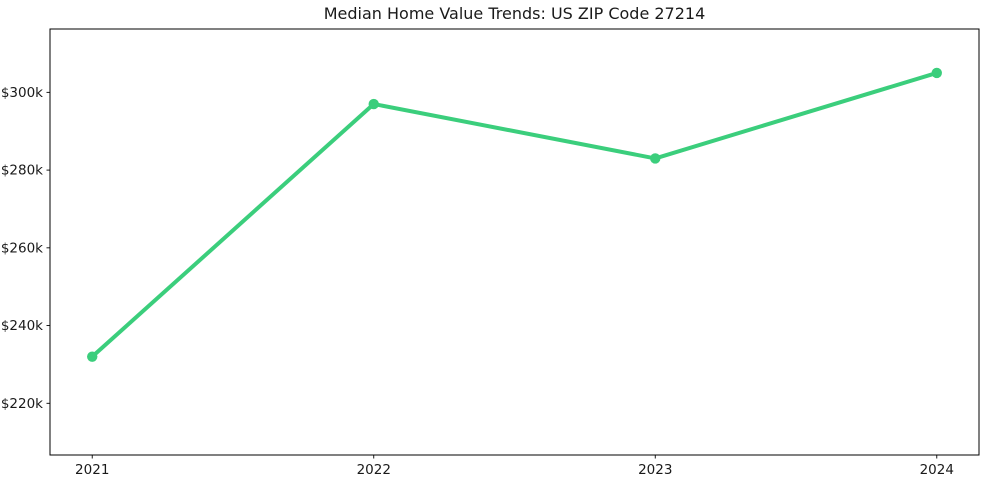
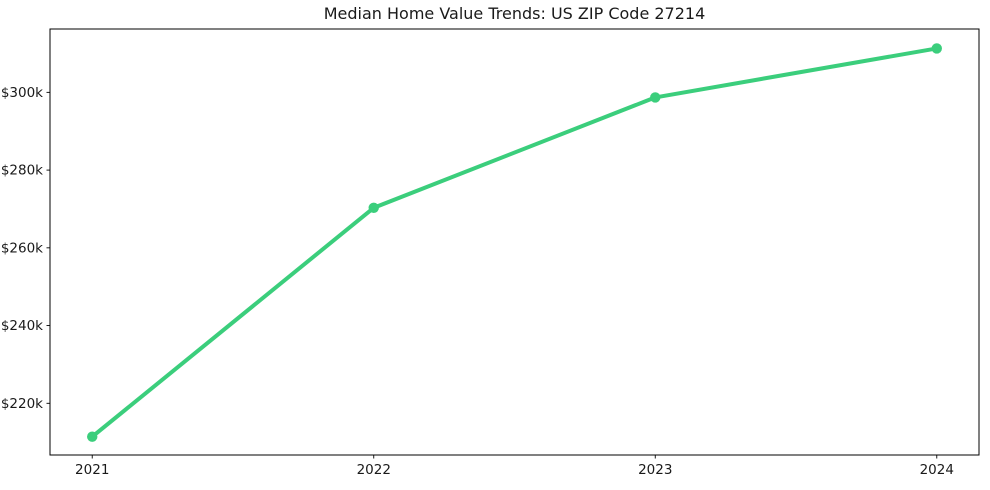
2021: $232k -> $211k
2022: $297k -> $270k
2023: $283k -> $299k
2024: $305k -> $311k
